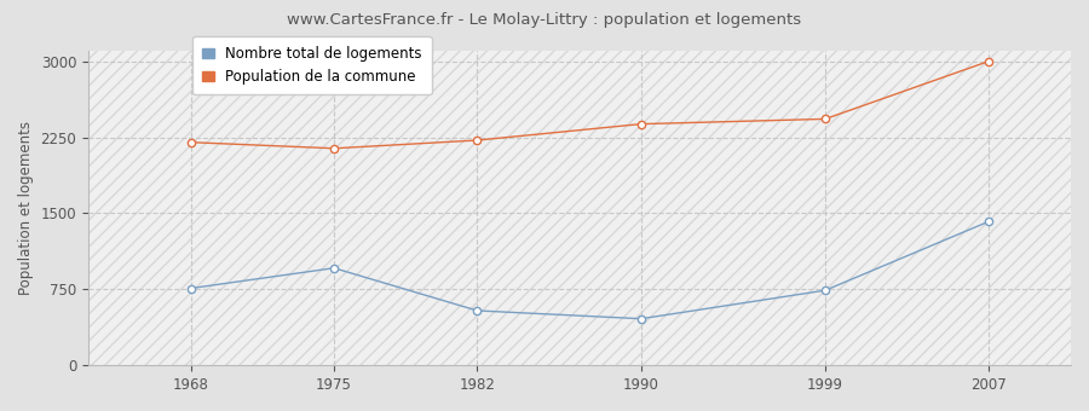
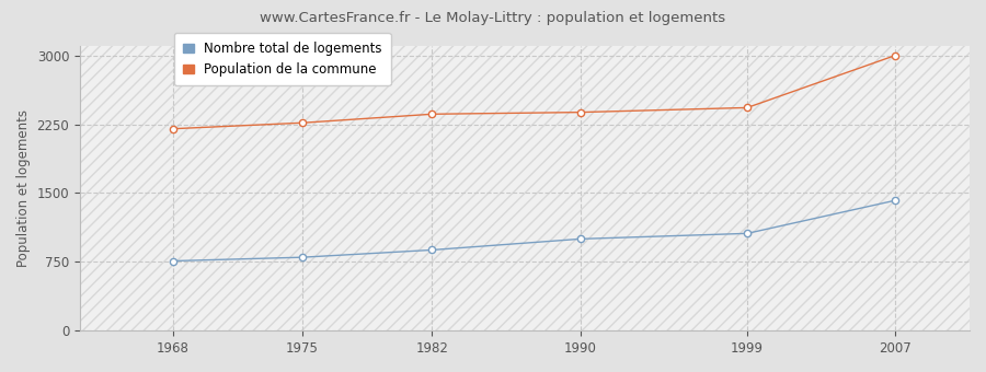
Nombre total de logements/1975: 960 -> 800
Population de la commune/1975: 2140 -> 2260
Nombre total de logements/1982: 540 -> 880
Population de la commune/1982: 2220 -> 2360
Nombre total de logements/1990: 460 -> 1000
Nombre total de logements/1999: 740 -> 1060
